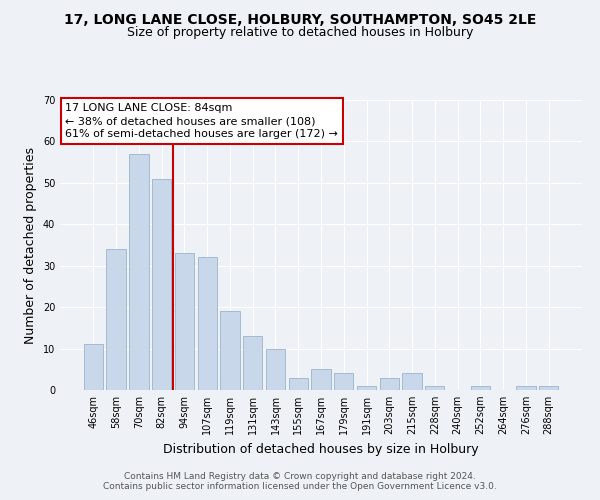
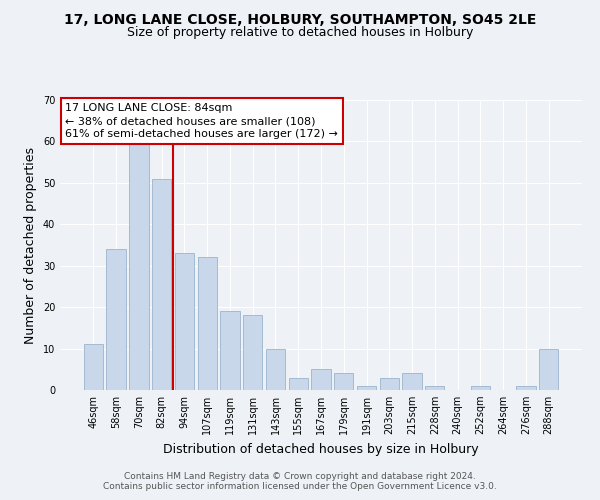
70sqm: 57 -> 60
131sqm: 13 -> 18
288sqm: 1 -> 10
